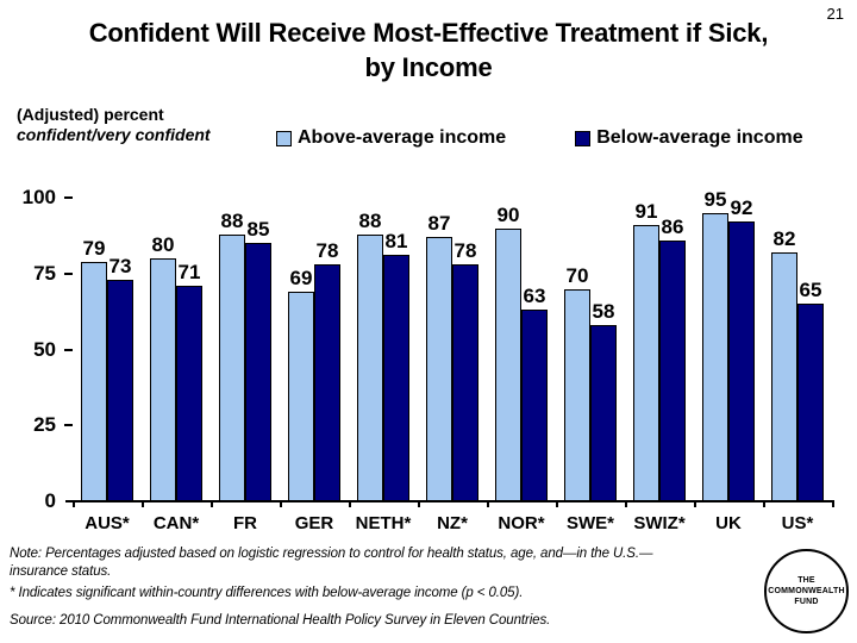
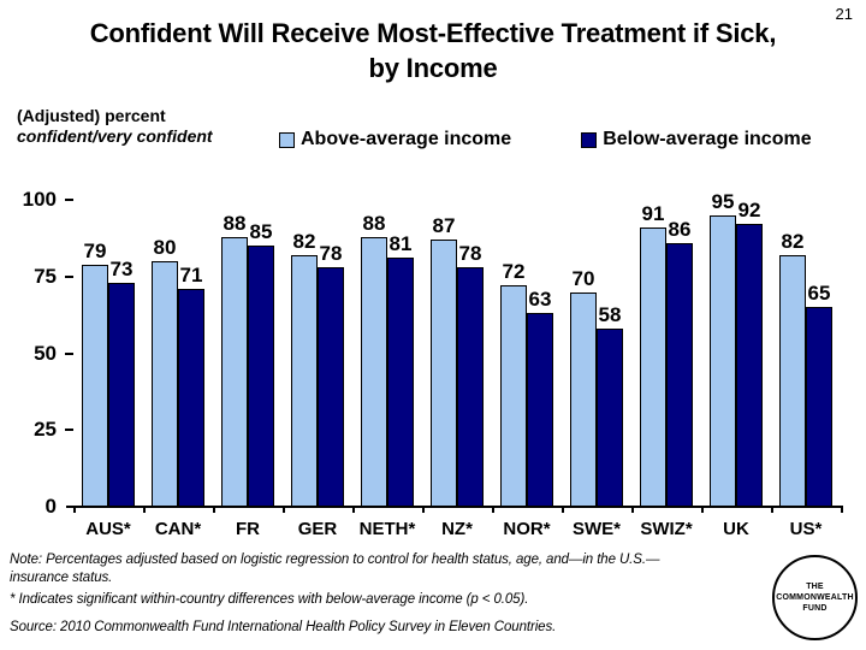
Above-average income/GER: 69 -> 82
Above-average income/NOR*: 90 -> 72
